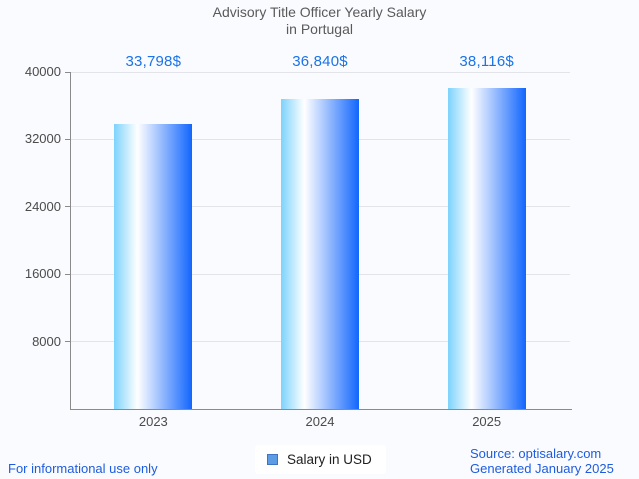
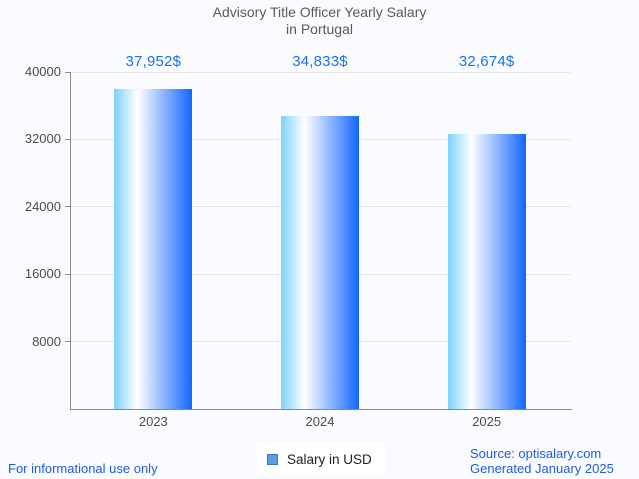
2023: 33,798 -> 37,952
2024: 36,840 -> 34,833
2025: 38,116 -> 32,674
